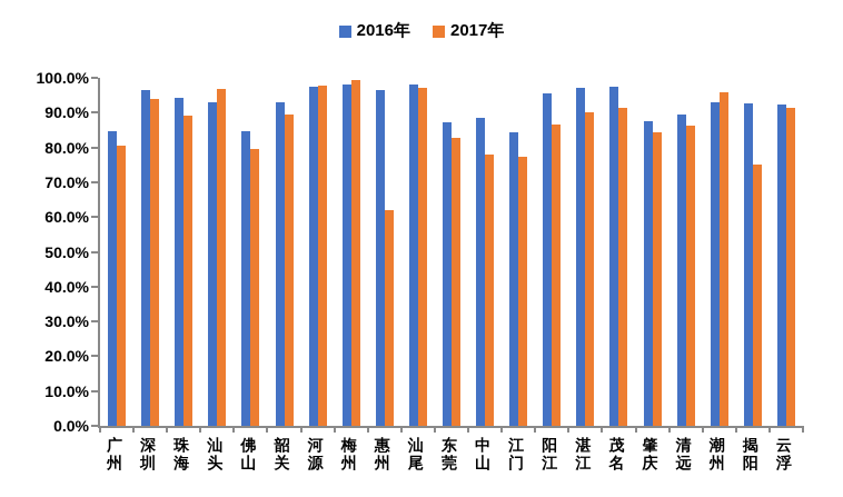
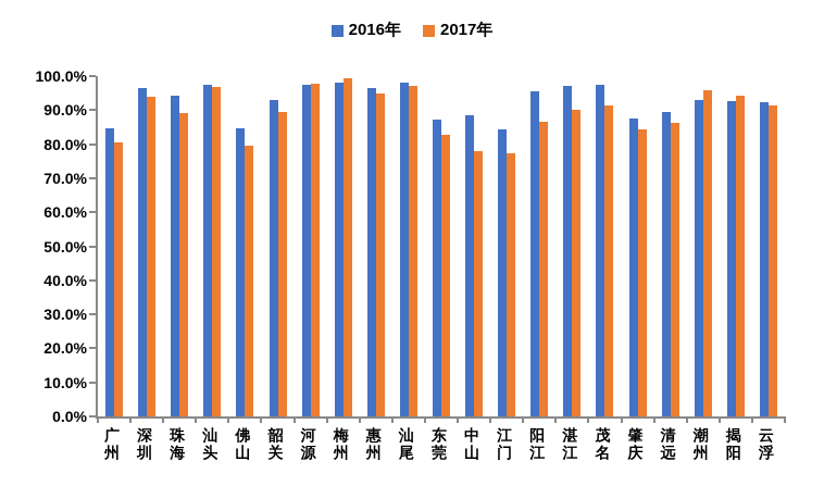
2016年/汕头: 93% -> 98%
2017年/惠州: 62% -> 95%
2017年/揭阳: 75% -> 94%
